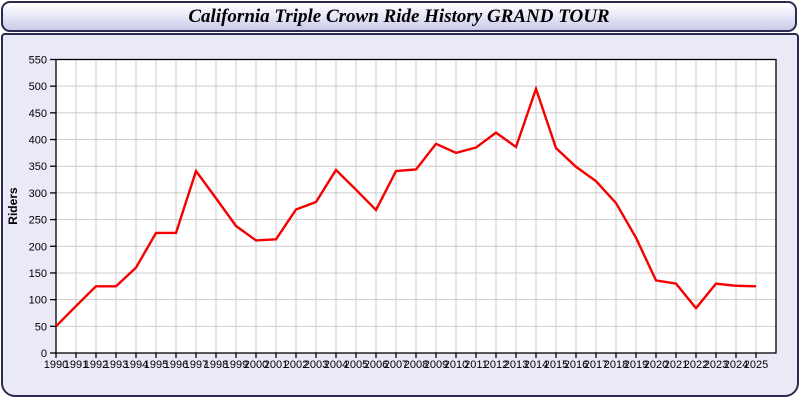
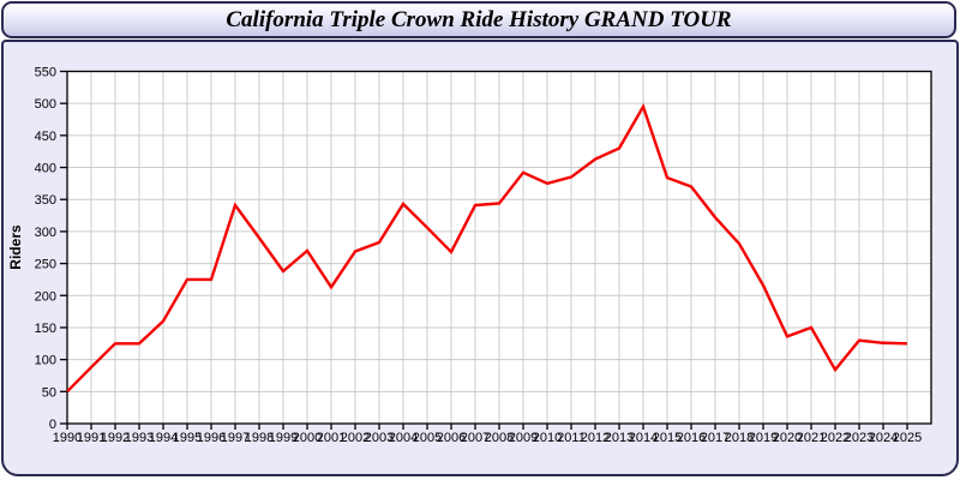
2000: 210 -> 270
2013: 390 -> 430
2016: 350 -> 370
2021: 130 -> 150
